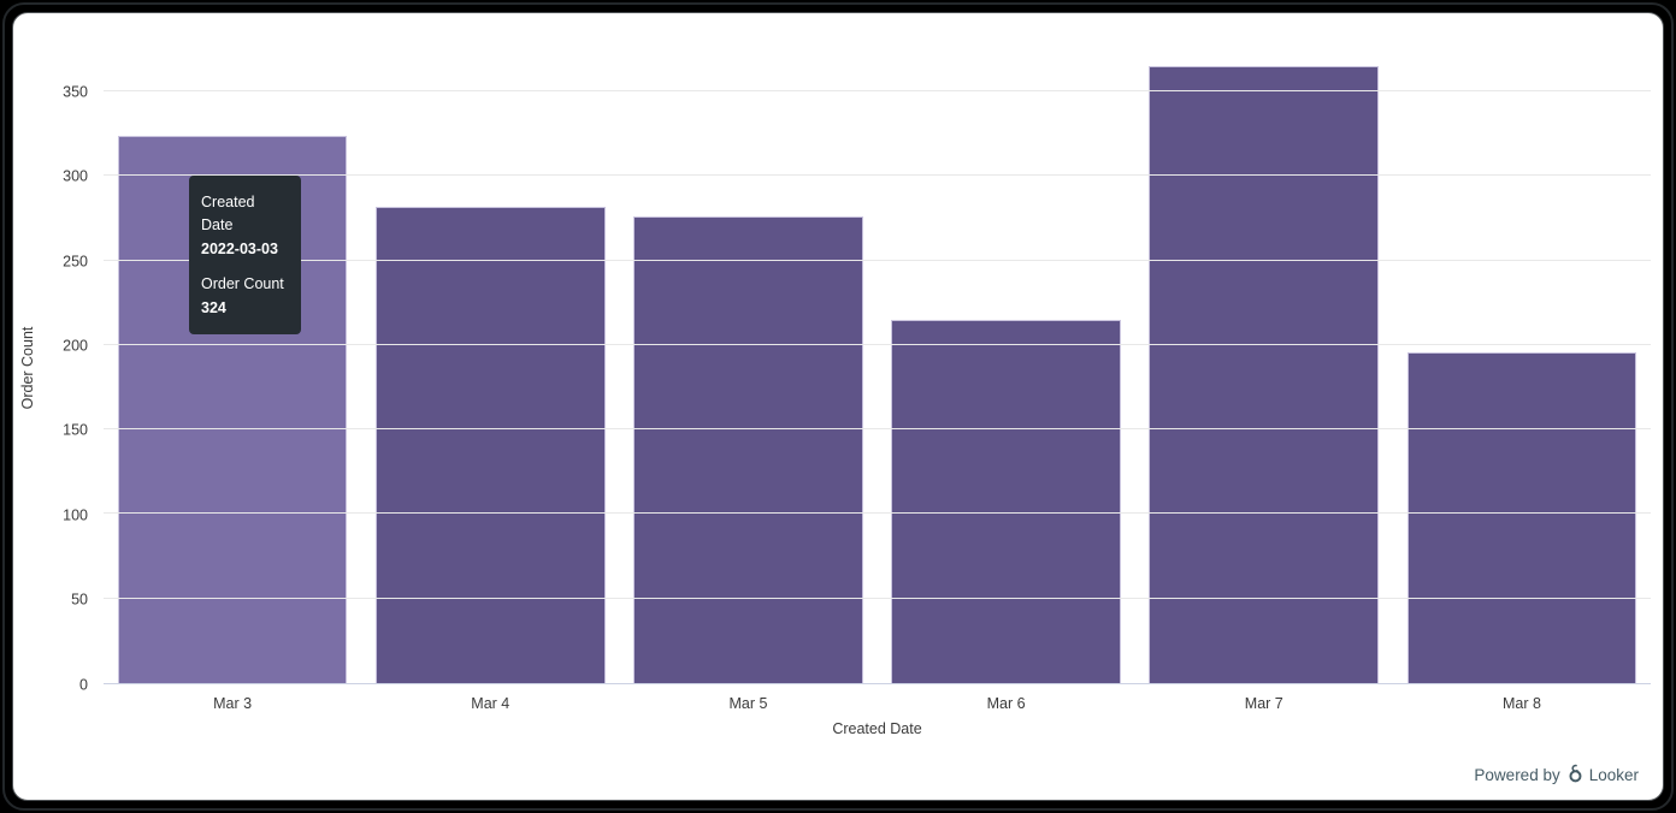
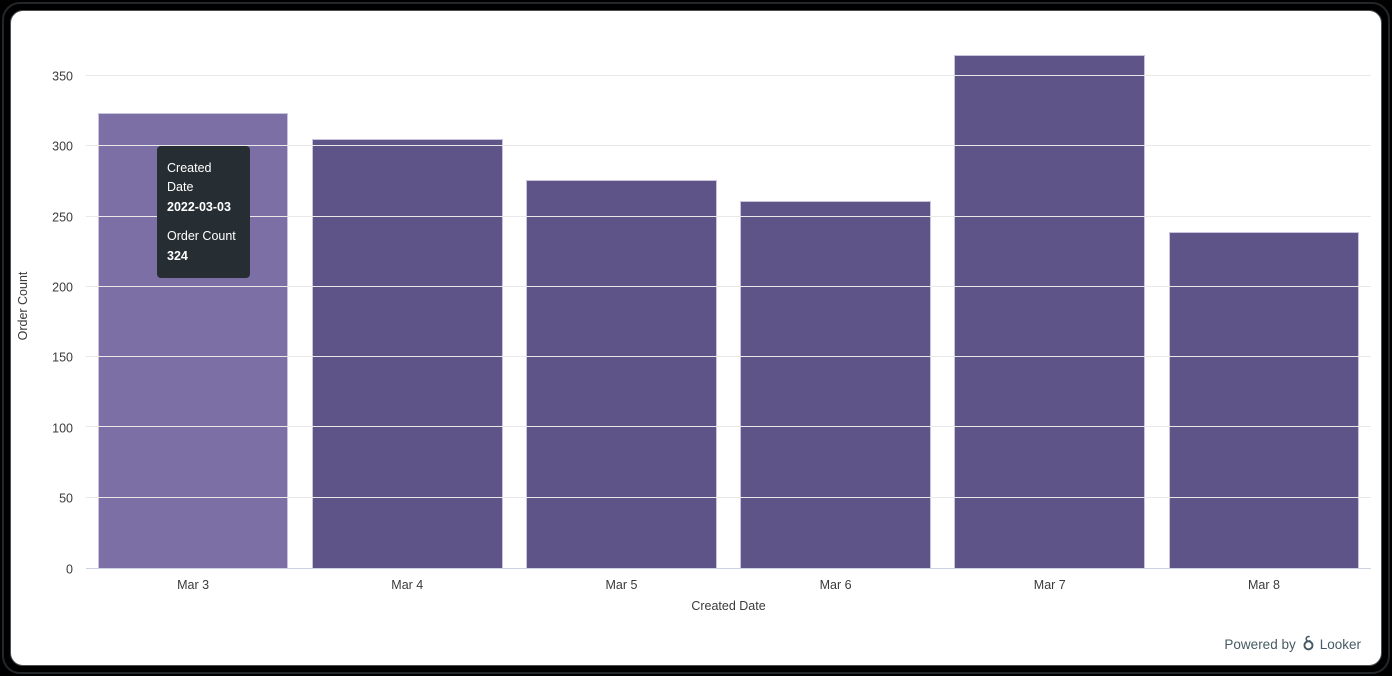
Mar 4: 282 -> 305
Mar 6: 215 -> 261
Mar 8: 196 -> 239
